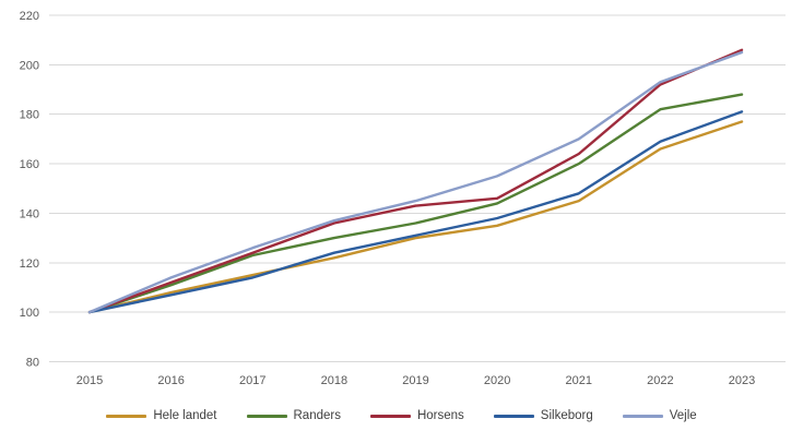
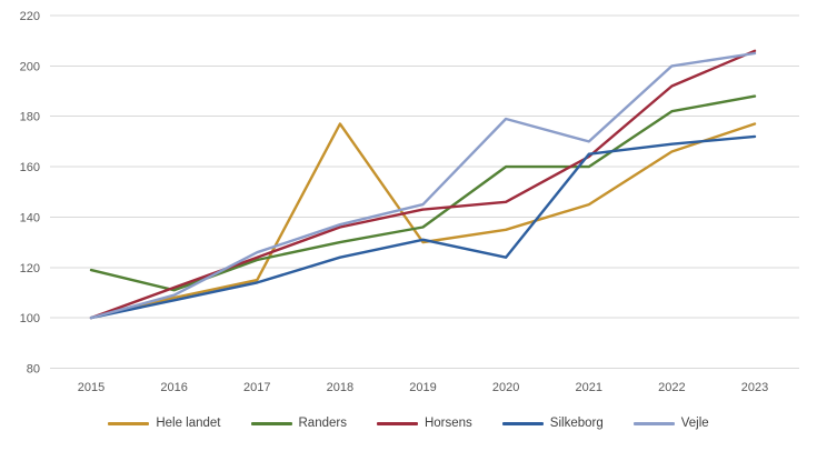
Randers/2015: 100 -> 119
Vejle/2016: 114 -> 109
Hele landet/2018: 122 -> 177
Randers/2020: 144 -> 160
Silkeborg/2020: 138 -> 124
Vejle/2020: 155 -> 179
Silkeborg/2021: 148 -> 165
Vejle/2022: 193 -> 200
Silkeborg/2023: 181 -> 172
